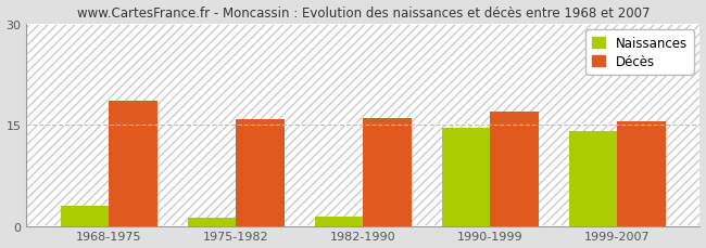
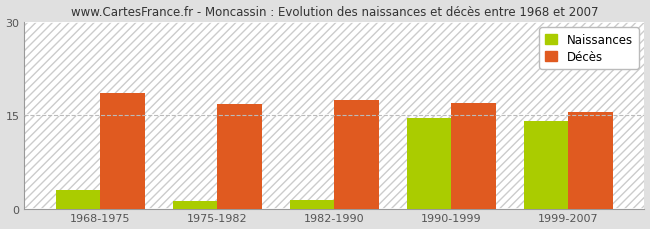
Décès/1975-1982: 15.8 -> 16.8
Décès/1982-1990: 16.0 -> 17.4
